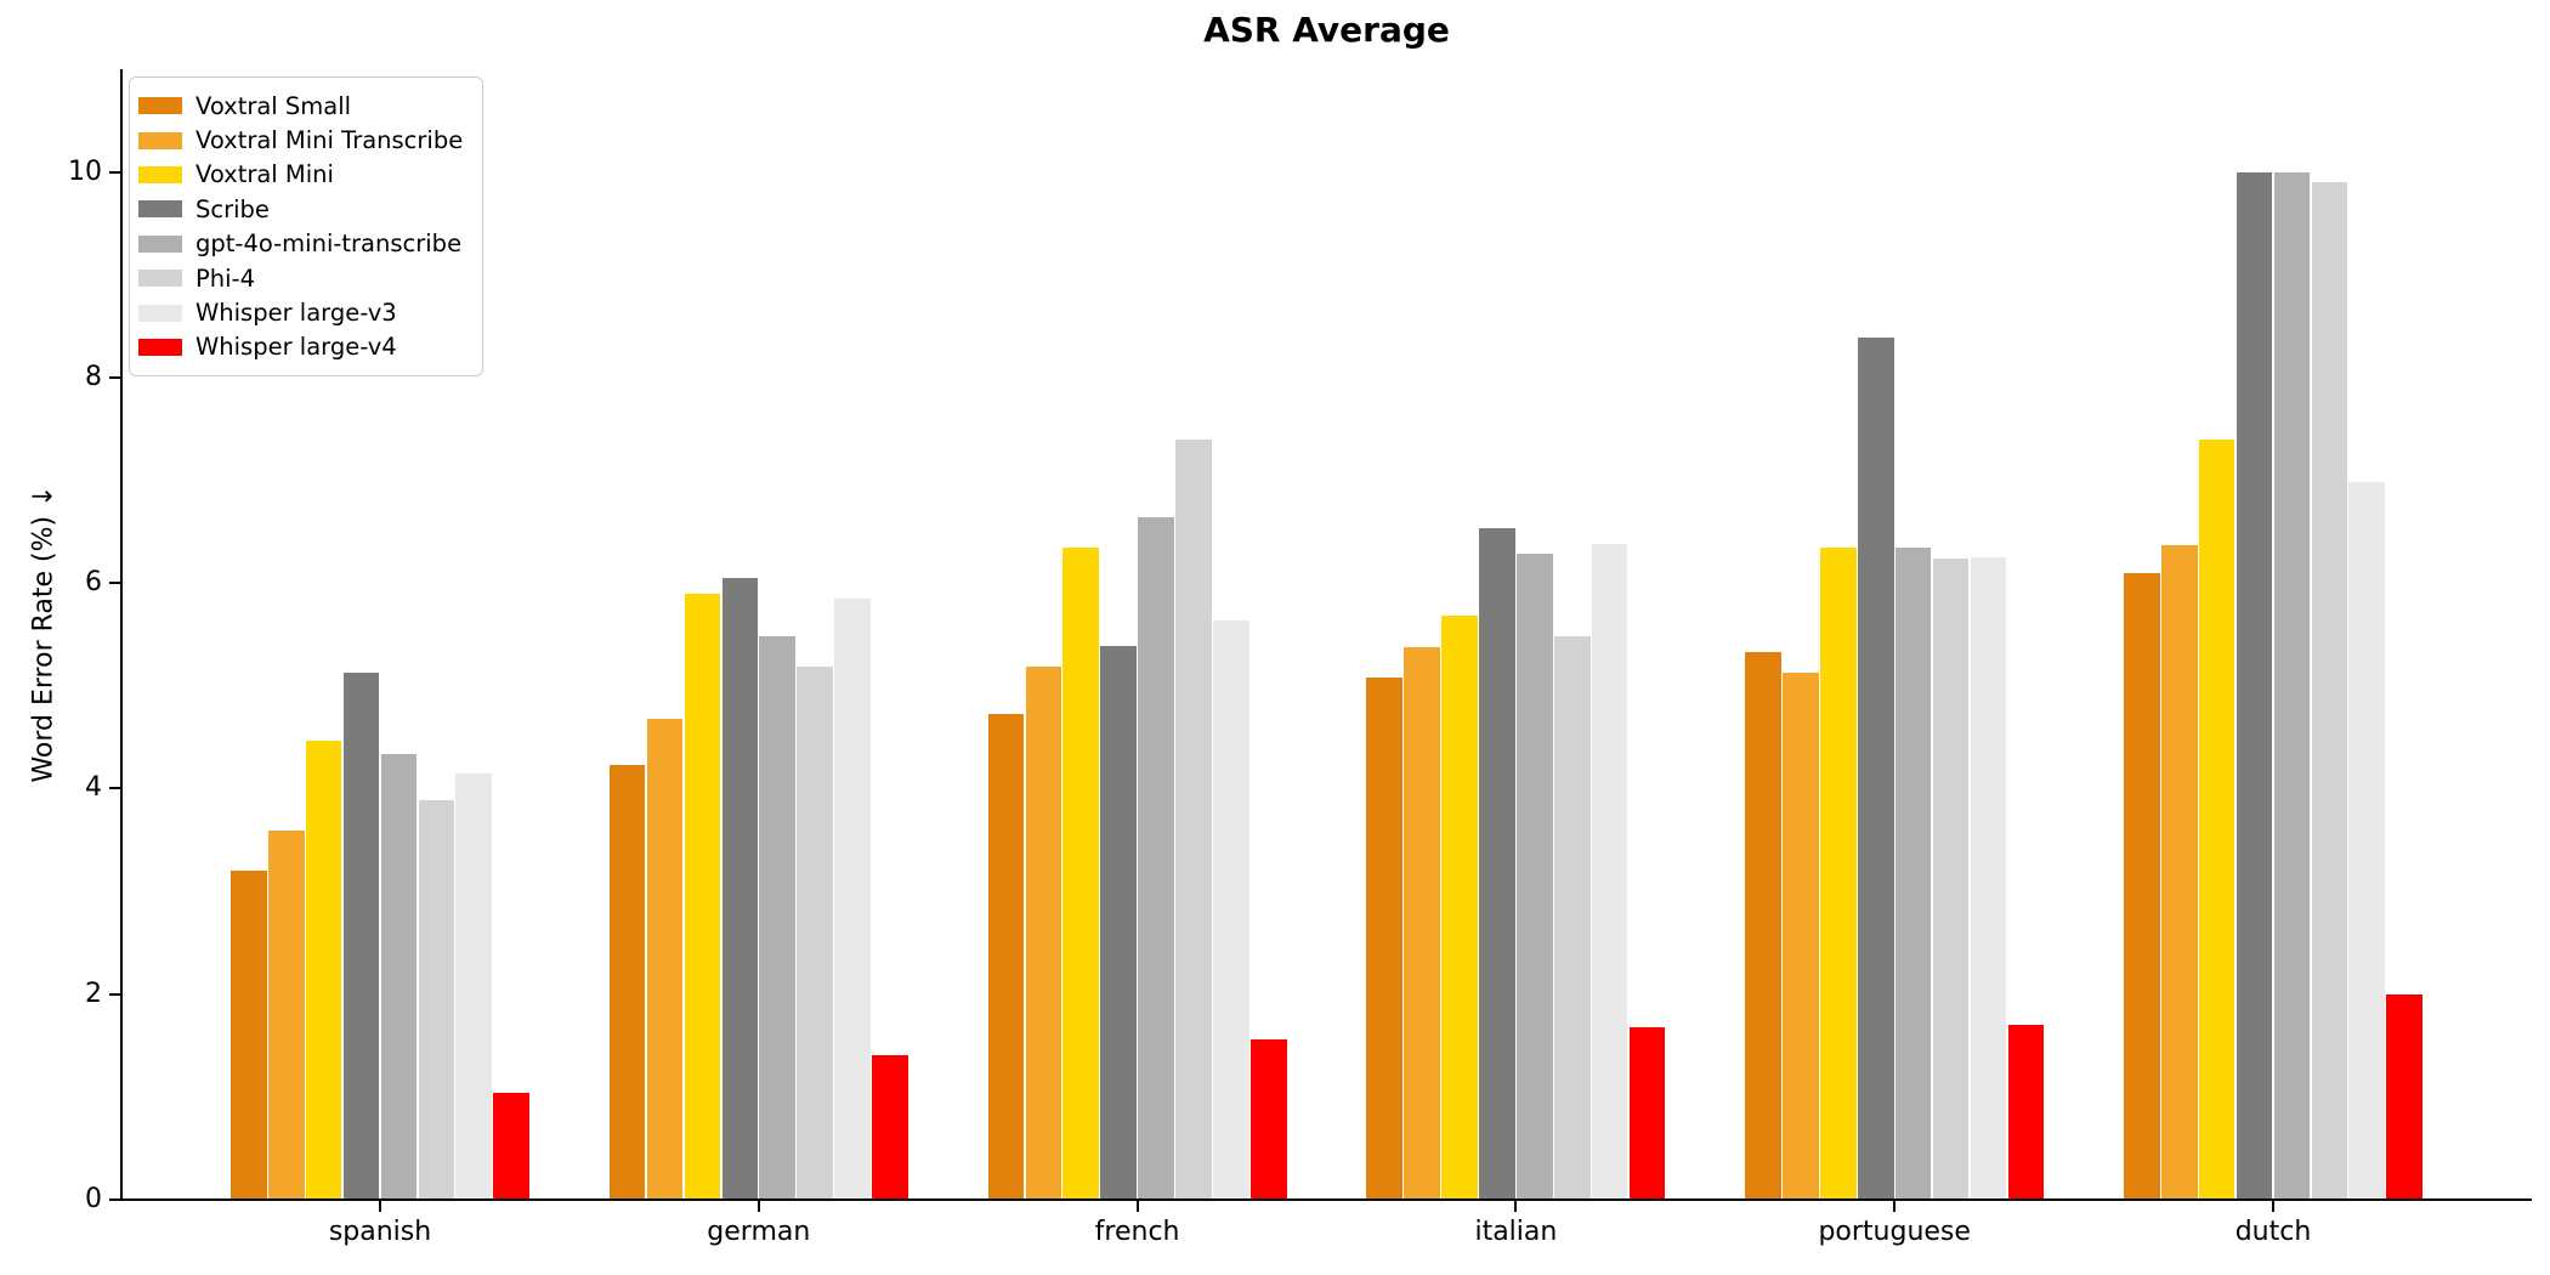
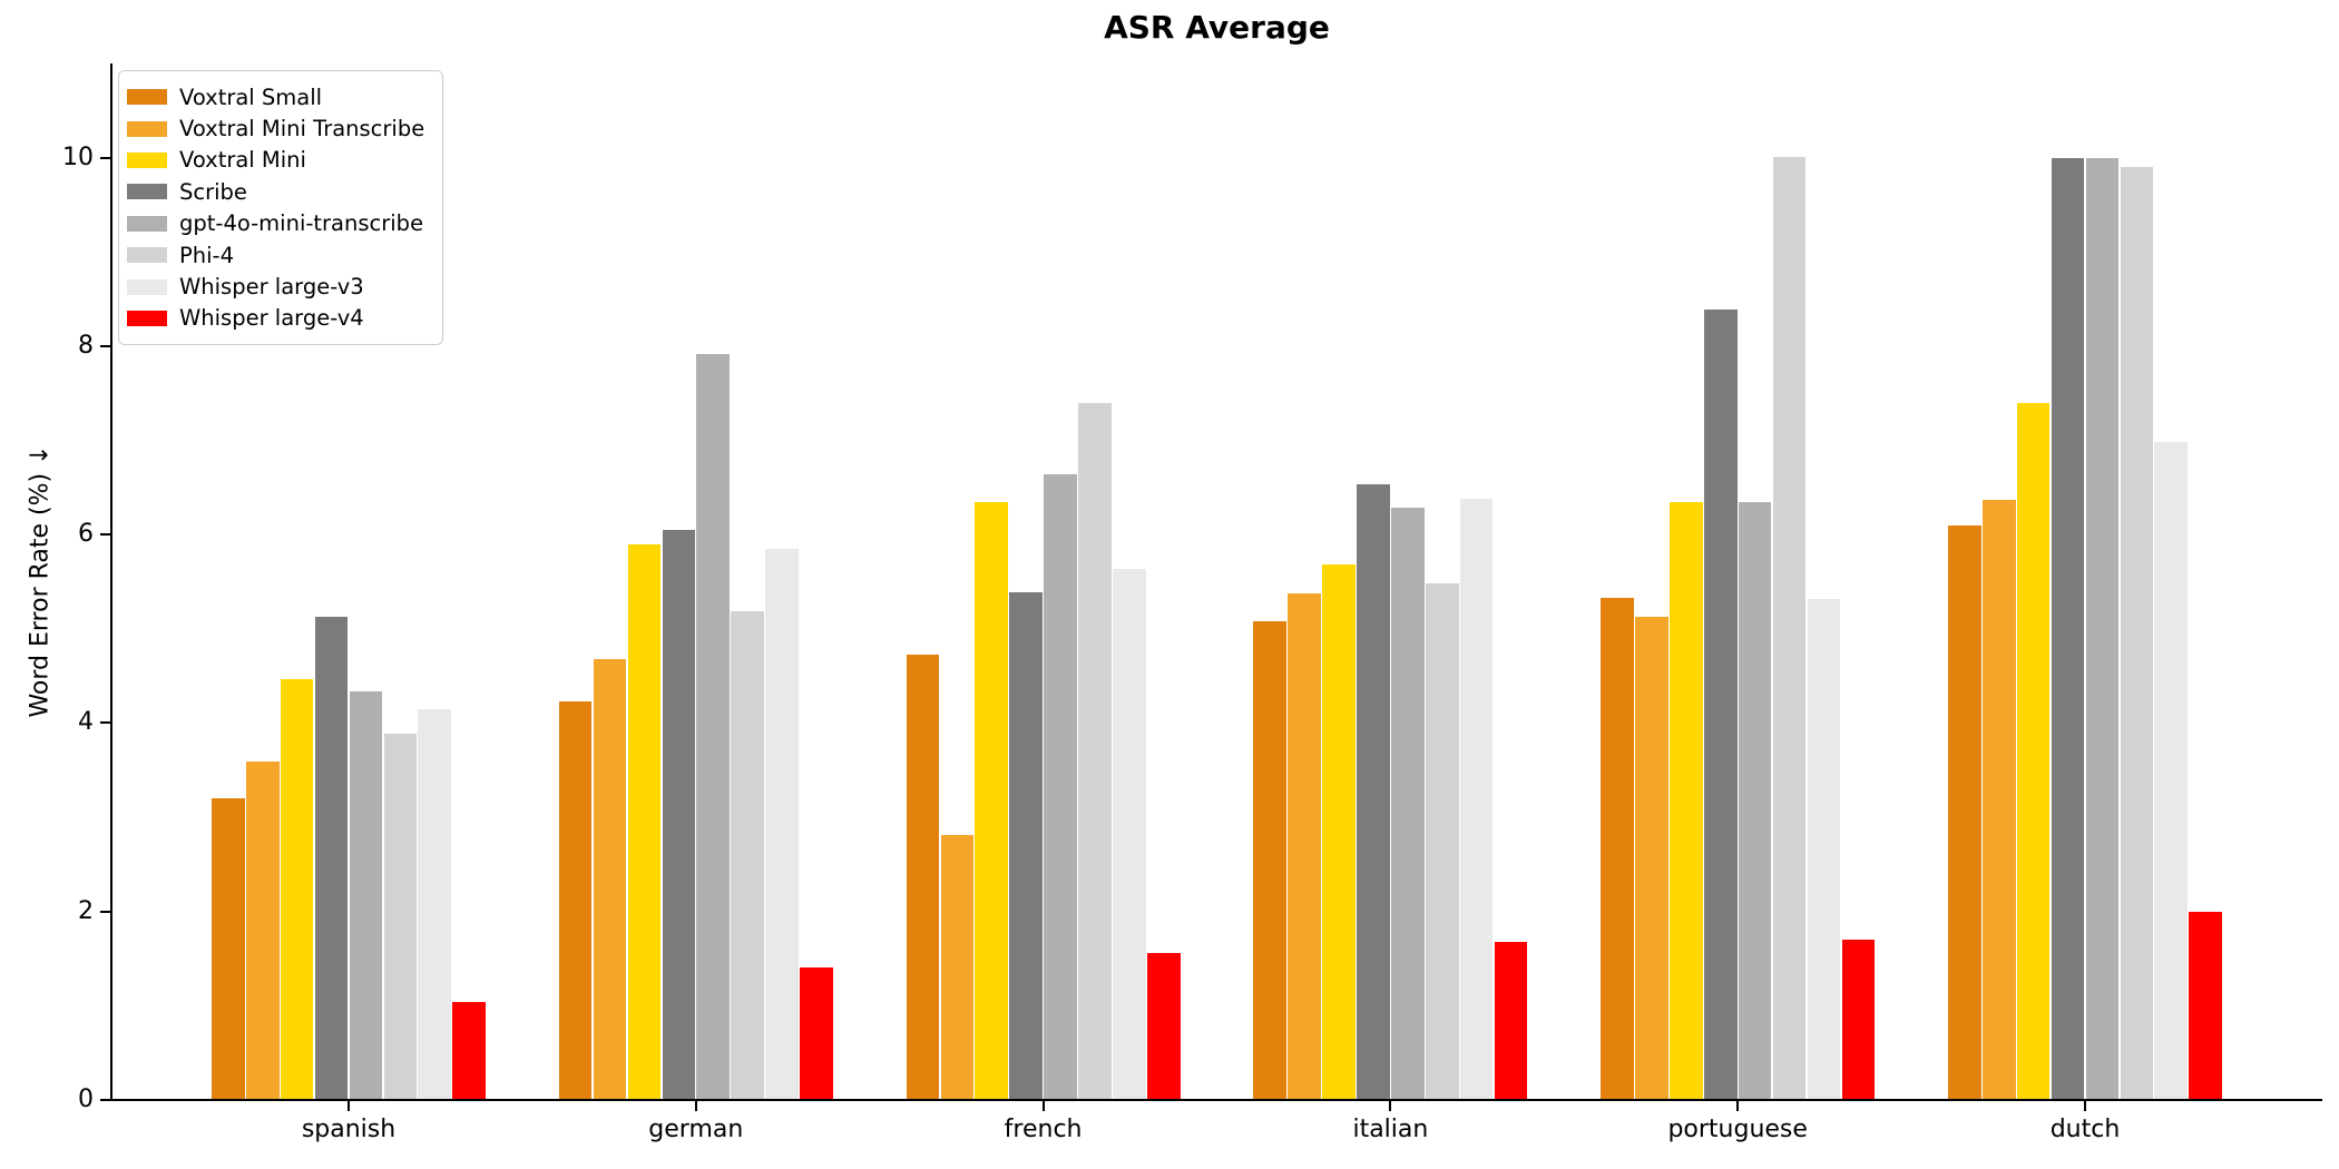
gpt-4o-mini-transcribe/german: 5.5 -> 7.9
Voxtral Mini Transcribe/french: 5.2 -> 2.8
Phi-4/portuguese: 6.2 -> 10.0
Whisper large-v3/portuguese: 6.2 -> 5.3
